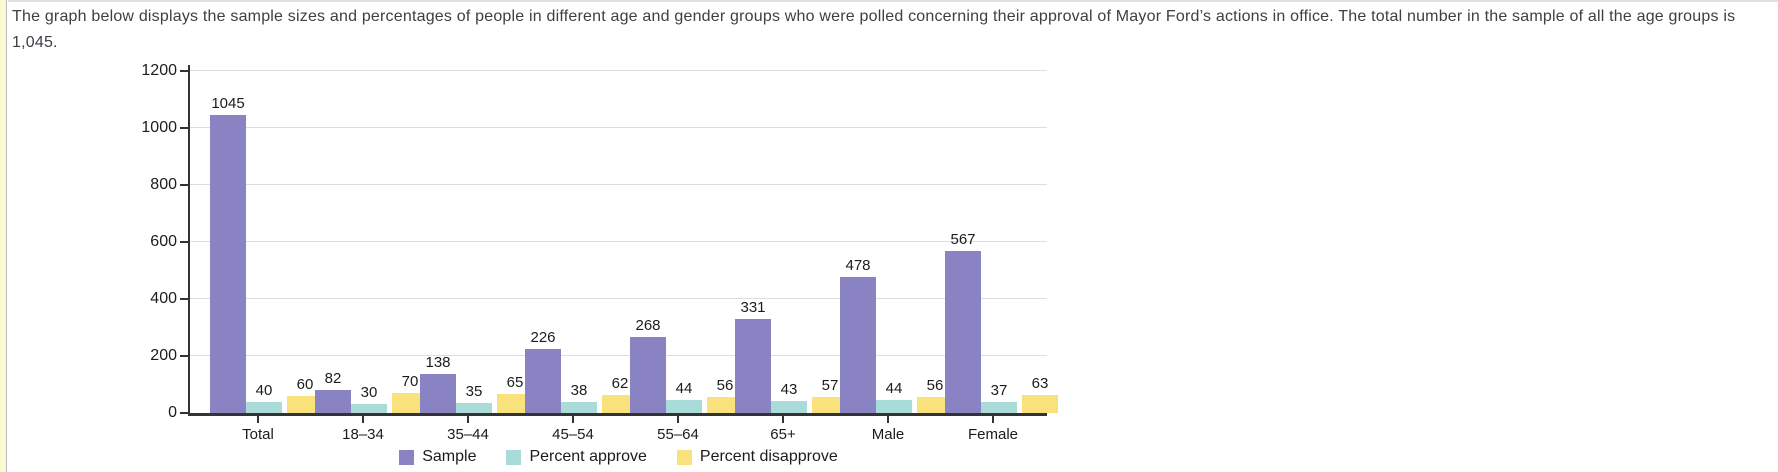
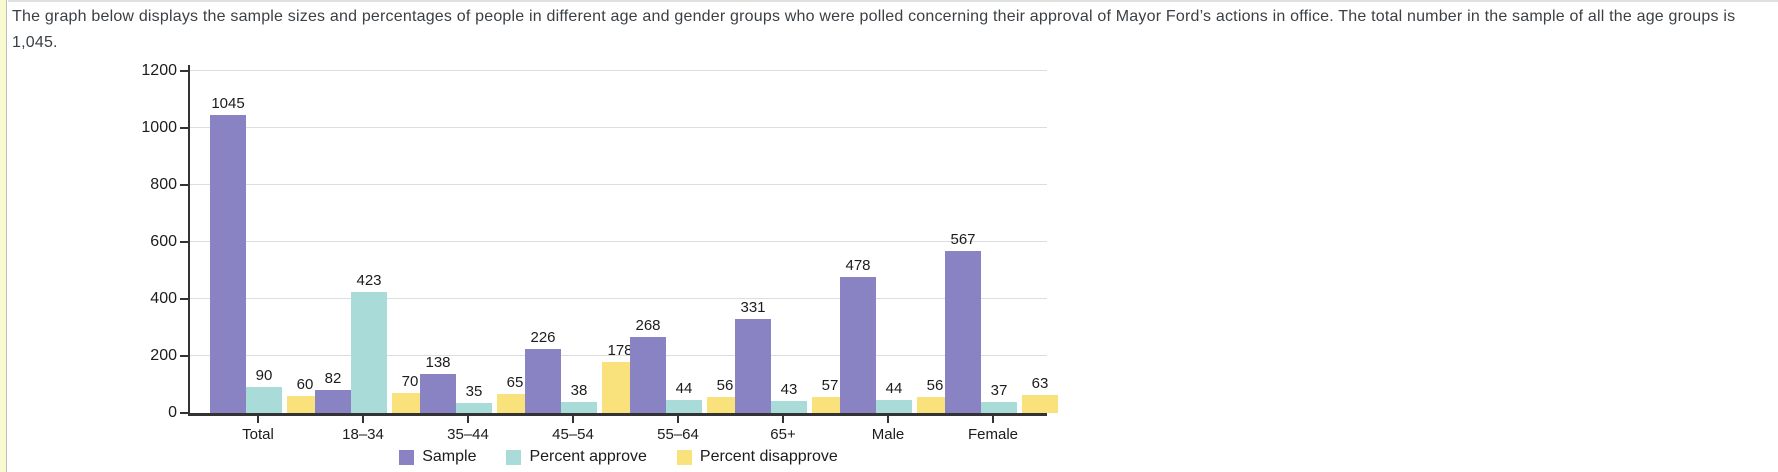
Percent approve/Total: 40 -> 90
Percent approve/18–34: 30 -> 423
Percent disapprove/45–54: 62 -> 178
